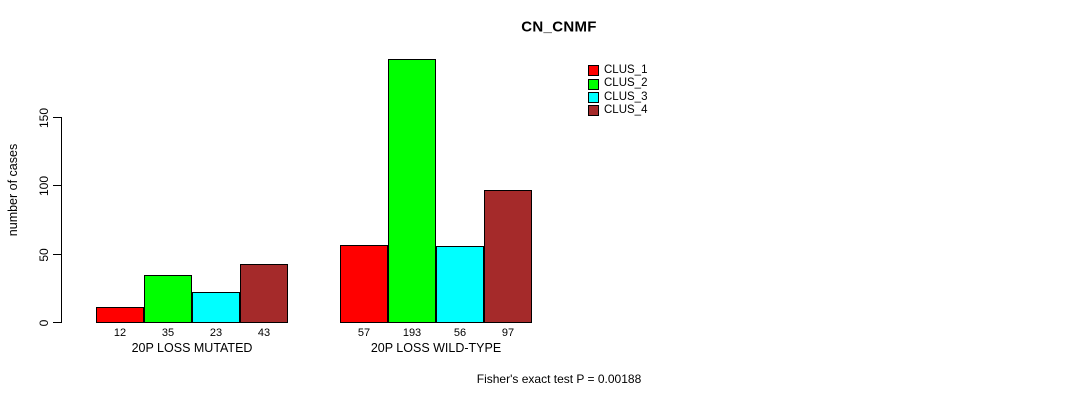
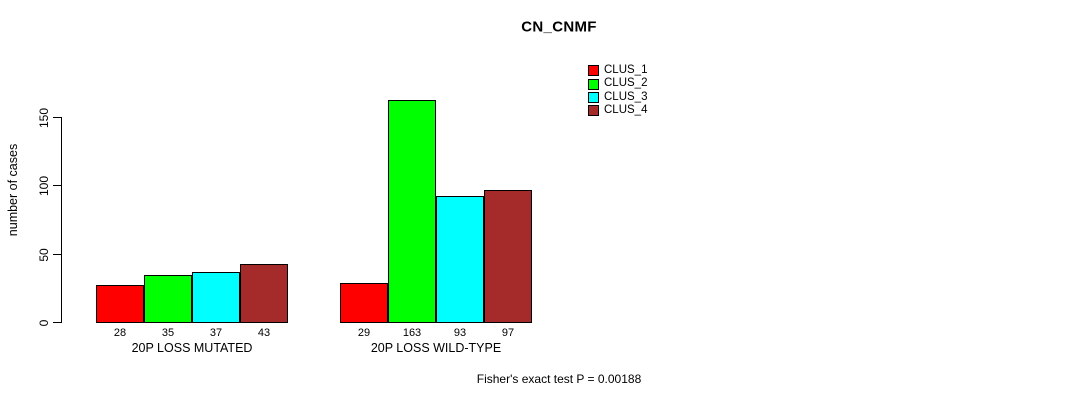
CLUS_1/20P LOSS MUTATED: 12 -> 28
CLUS_3/20P LOSS MUTATED: 23 -> 37
CLUS_1/20P LOSS WILD-TYPE: 57 -> 29
CLUS_2/20P LOSS WILD-TYPE: 193 -> 163
CLUS_3/20P LOSS WILD-TYPE: 56 -> 93
